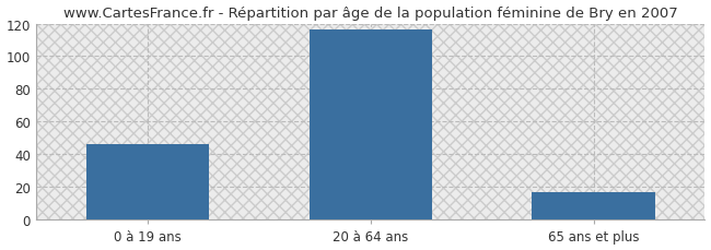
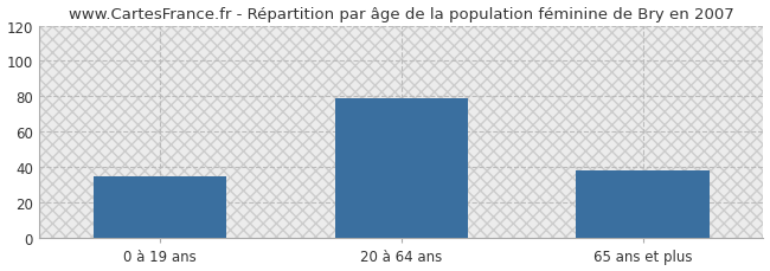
0 à 19 ans: 46 -> 35
20 à 64 ans: 116 -> 79
65 ans et plus: 17 -> 38
